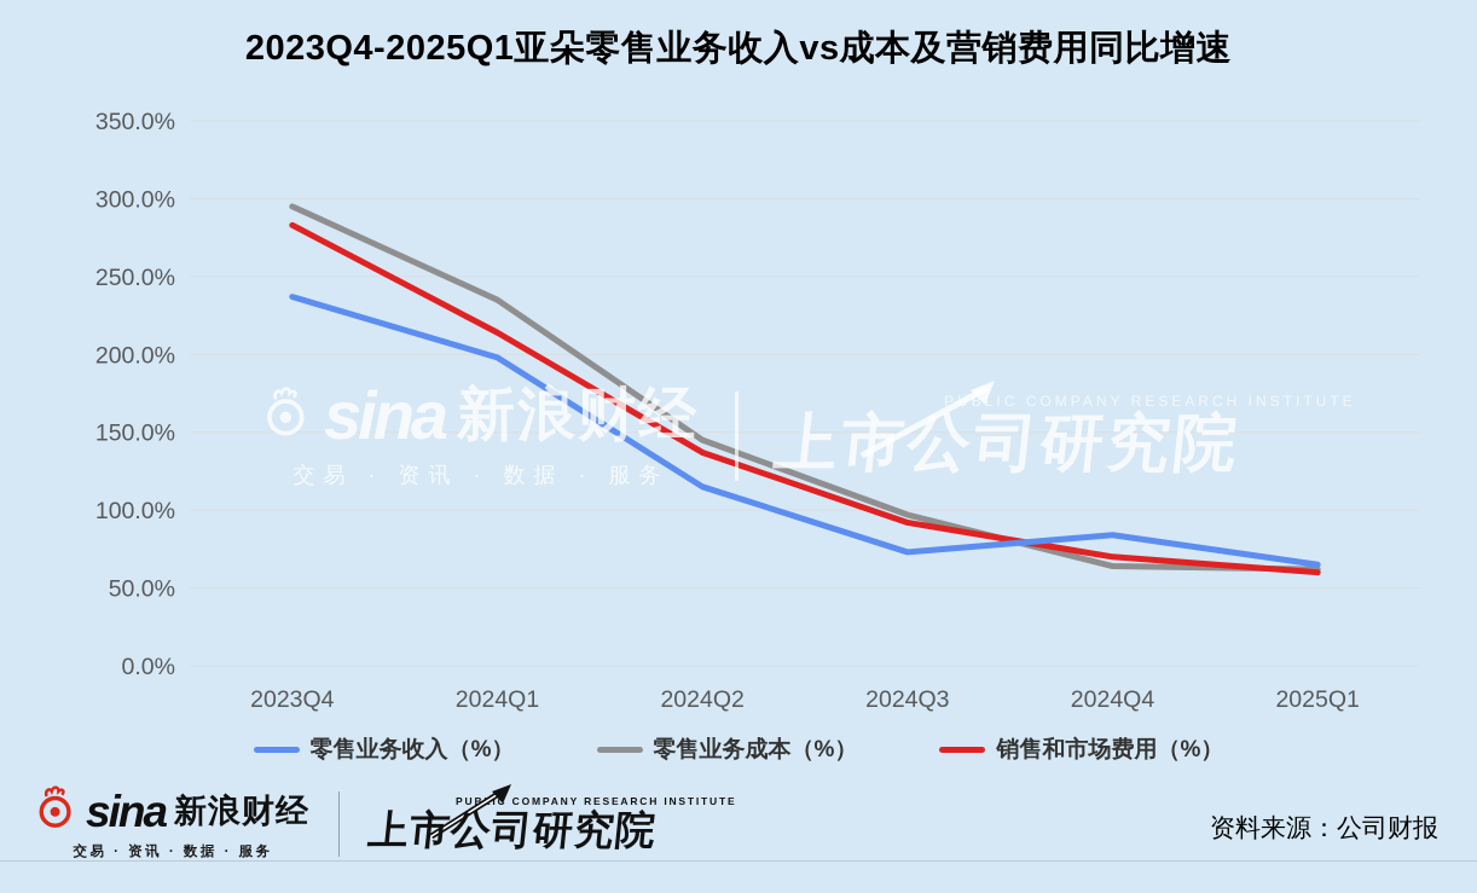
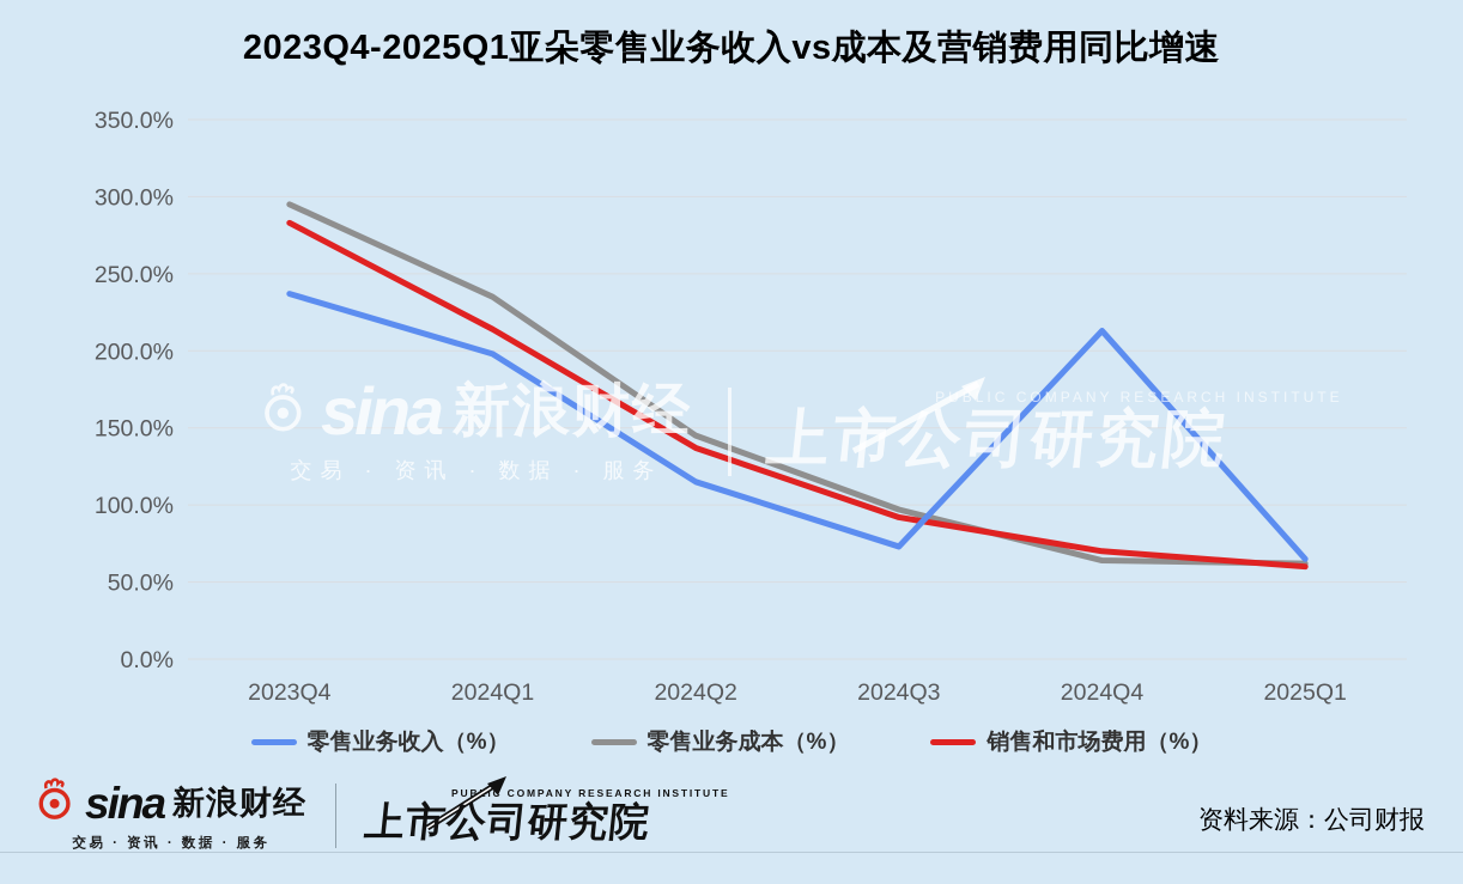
零售业务收入（%）/2024Q4: 84% -> 213%
